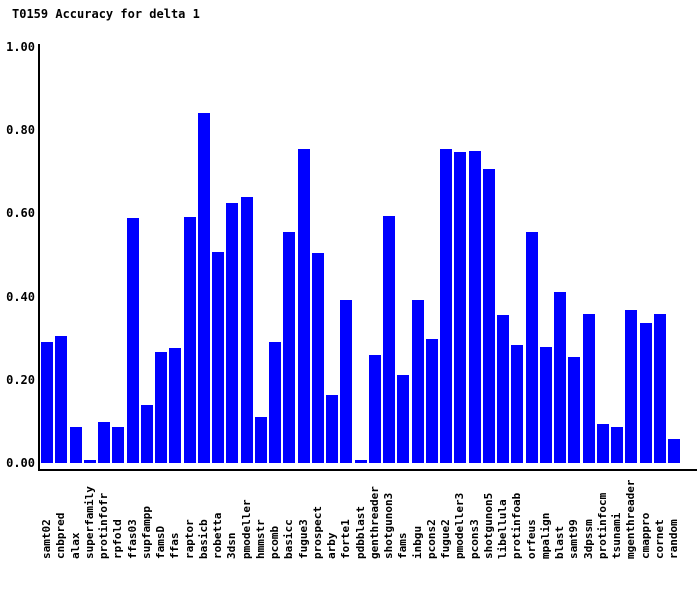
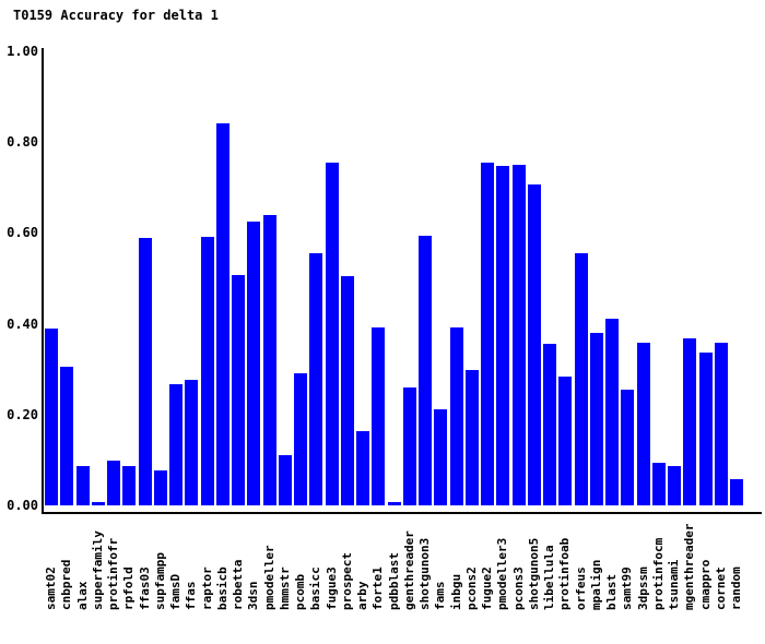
samt02: 0.29 -> 0.39
supfampp: 0.14 -> 0.08
mpalign: 0.28 -> 0.38
